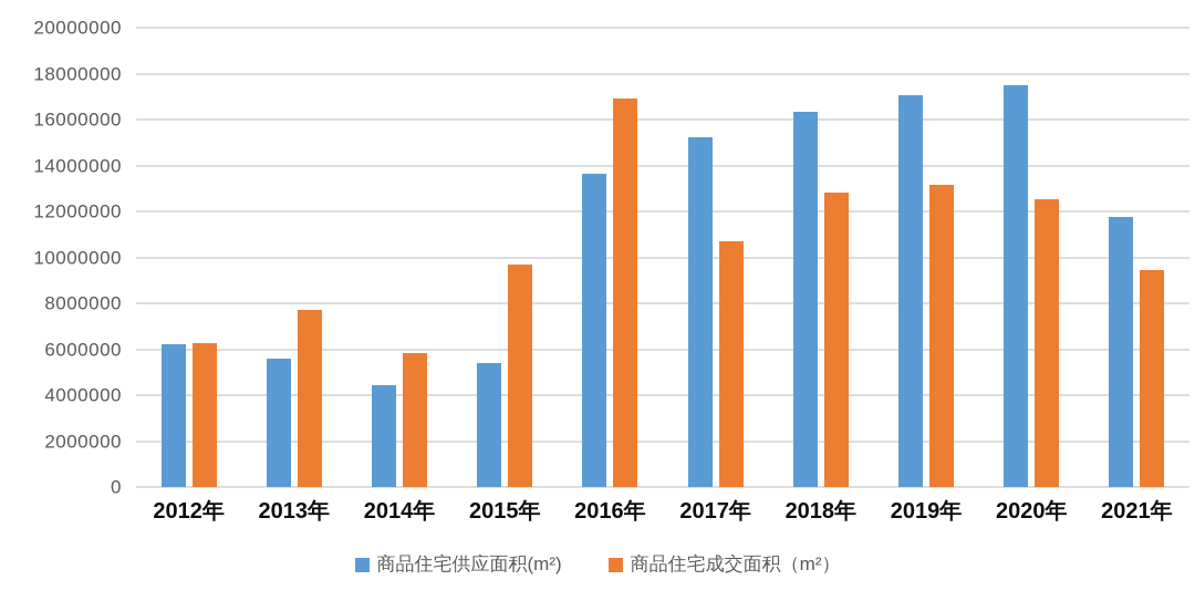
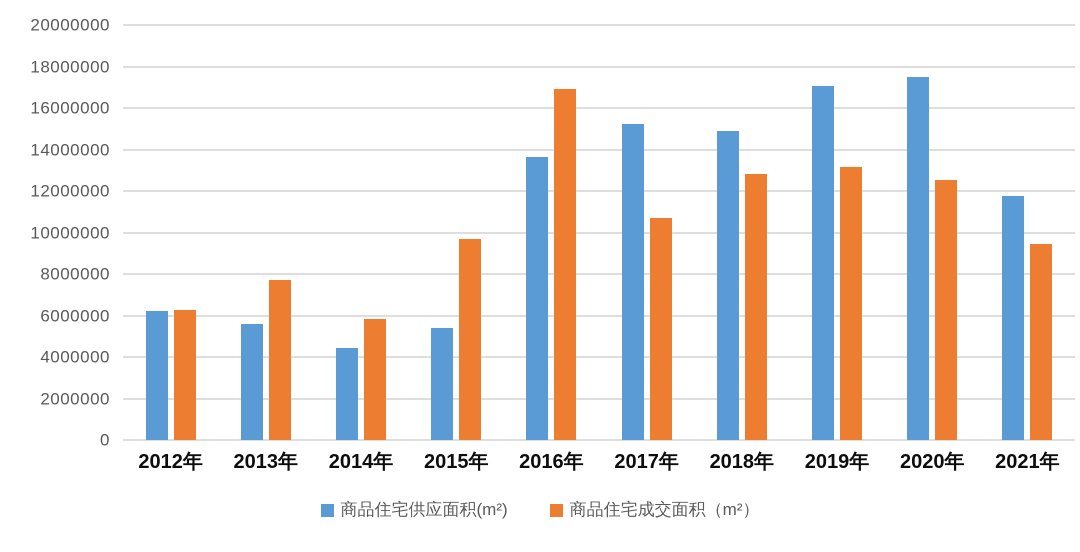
商品住宅供应面积(m²)/2018年: 16400000 -> 14900000
